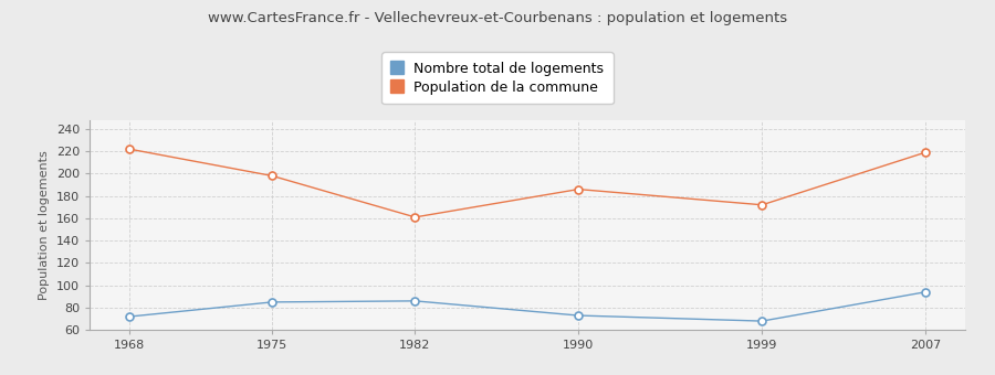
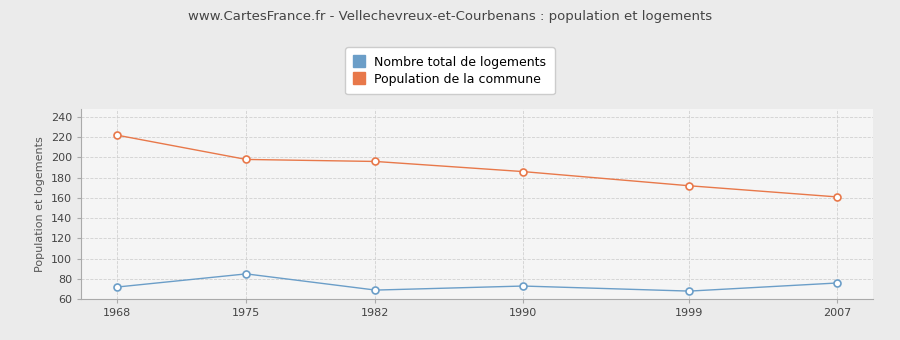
Nombre total de logements/1982: 86 -> 69
Population de la commune/1982: 161 -> 196
Nombre total de logements/2007: 94 -> 76
Population de la commune/2007: 219 -> 161
